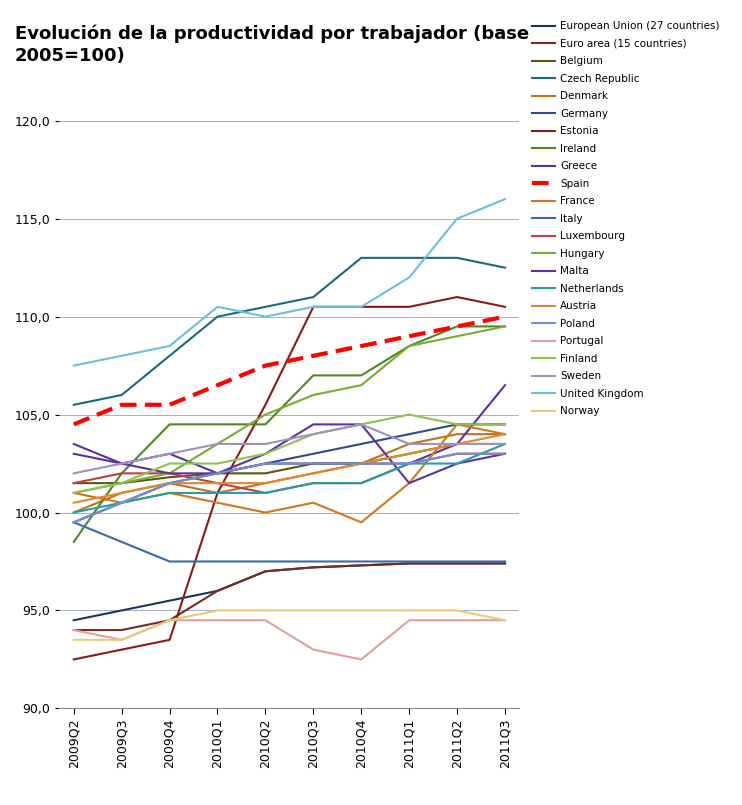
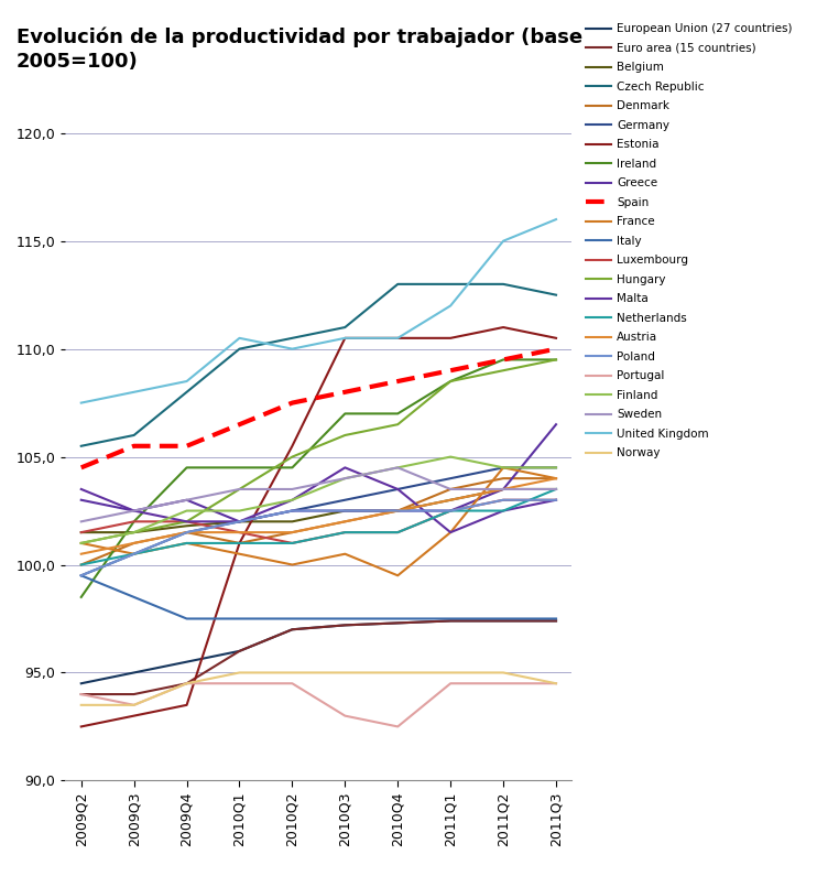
Malta/2010Q4: 104,5 -> 103,5
